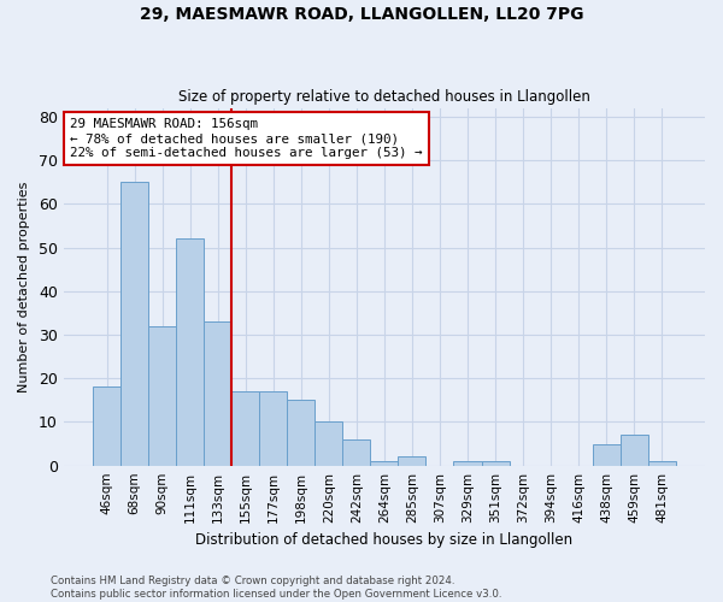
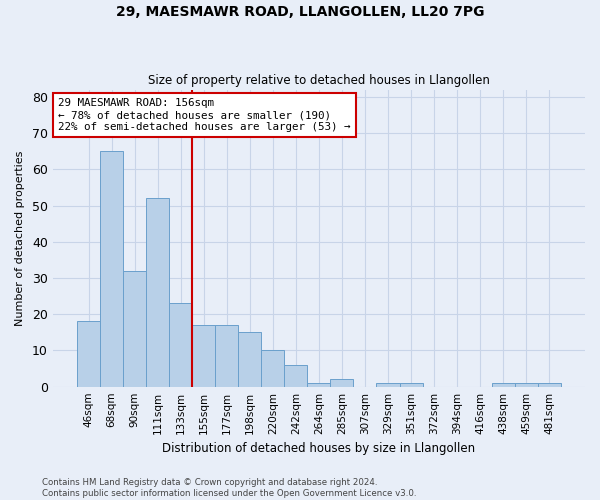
133sqm: 33 -> 23
438sqm: 5 -> 1
459sqm: 7 -> 1
